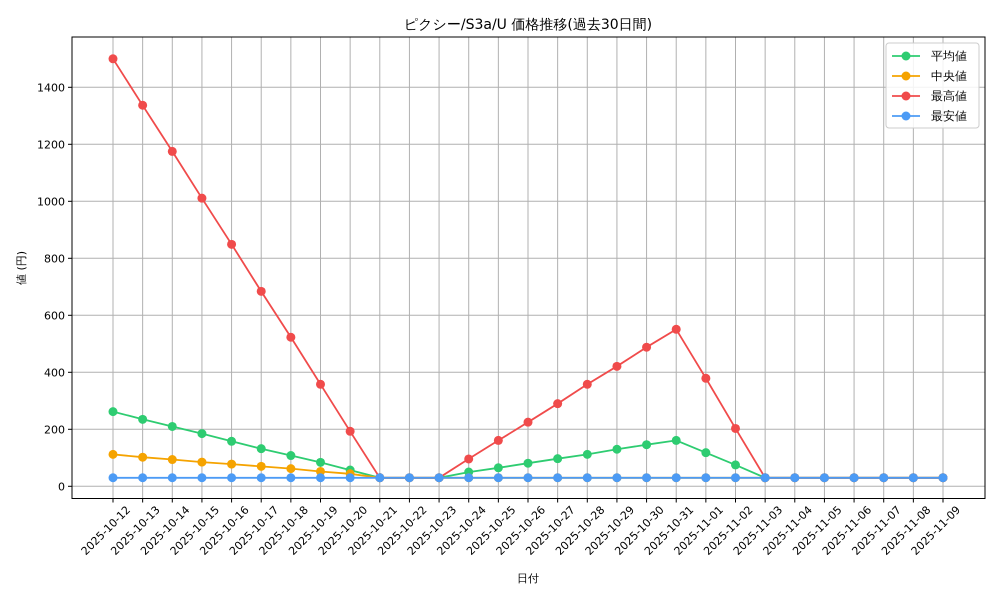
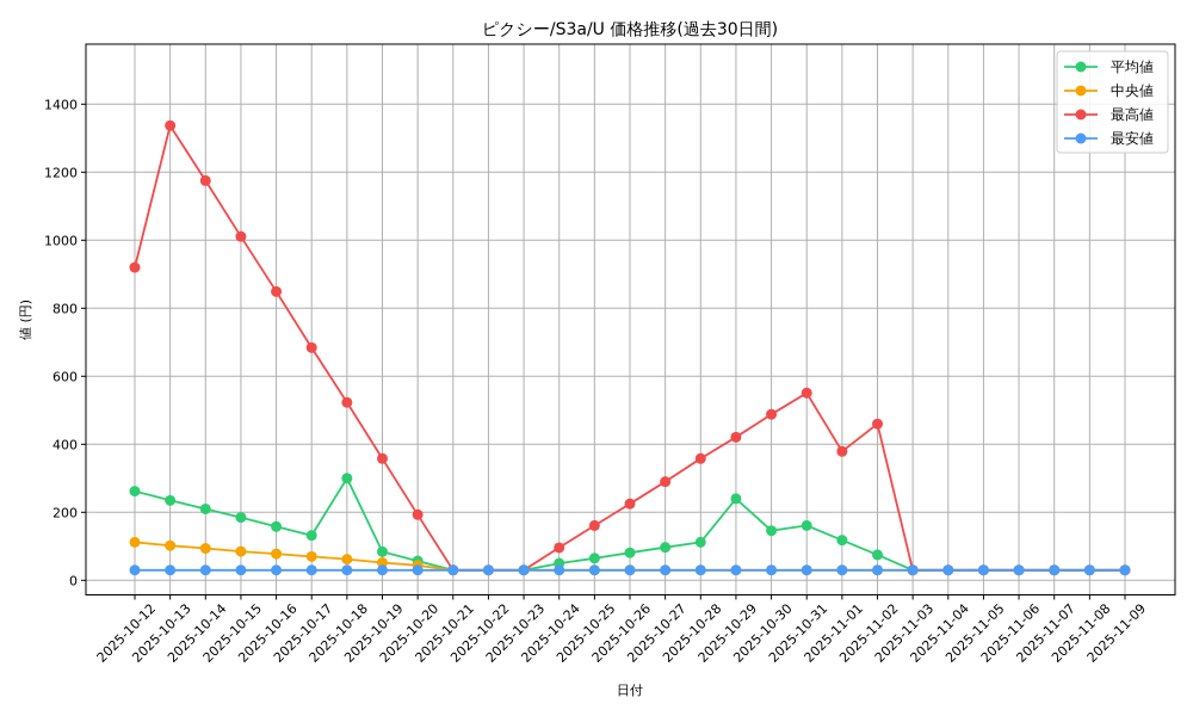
最高値/2025-10-12: 1500 -> 920
平均値/2025-10-18: 110 -> 300
平均値/2025-10-29: 130 -> 240
最高値/2025-11-02: 200 -> 460
